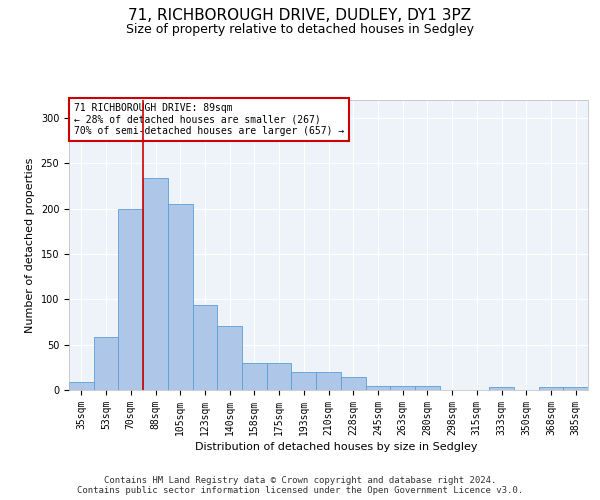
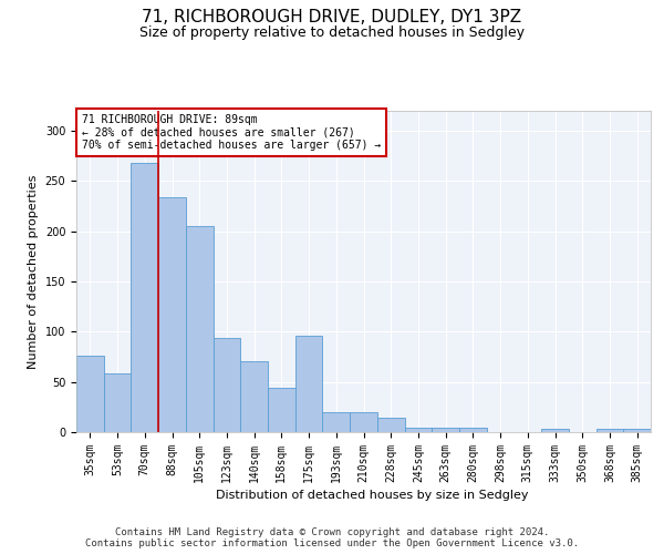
35sqm: 9 -> 76
70sqm: 200 -> 268
158sqm: 30 -> 44
175sqm: 30 -> 96
